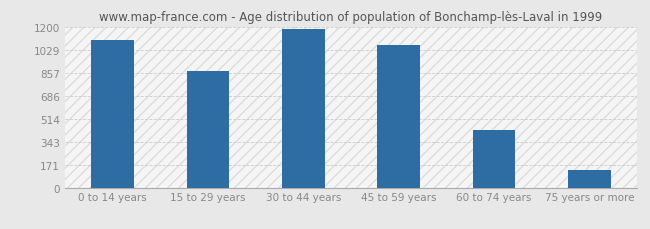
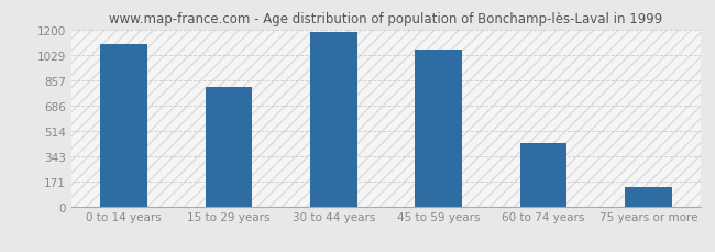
15 to 29 years: 870 -> 810
